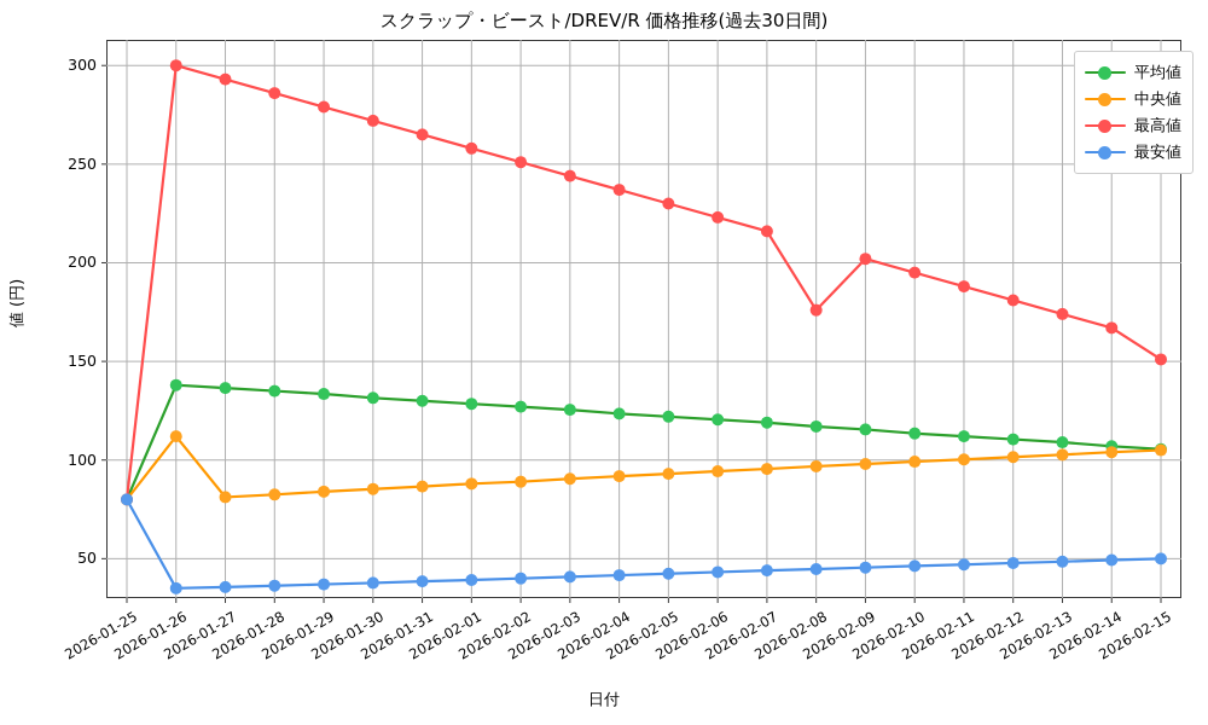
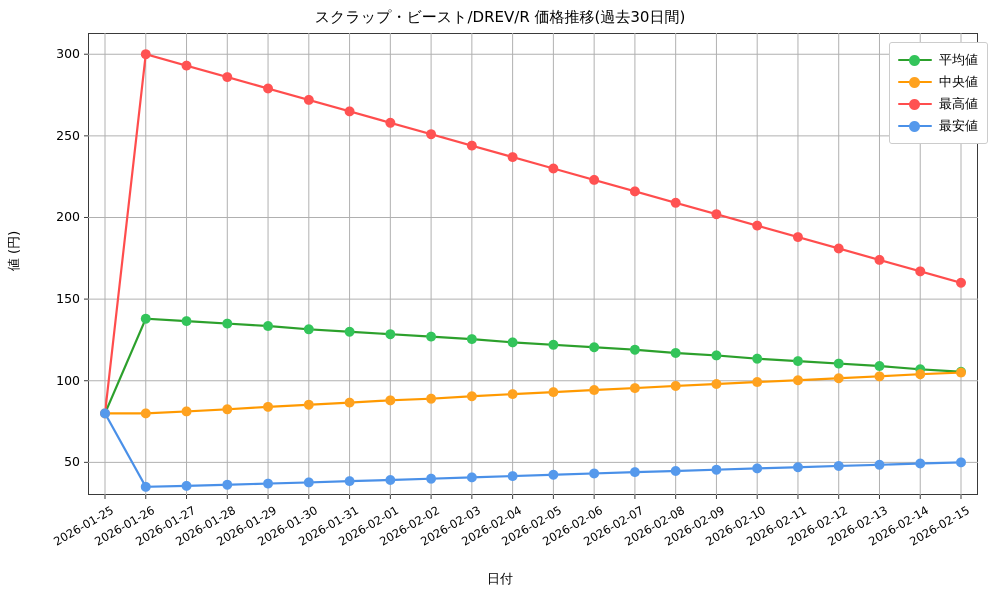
中央値/2026-01-26: 112 -> 80
最高値/2026-02-08: 176 -> 209
最高値/2026-02-15: 151 -> 160
